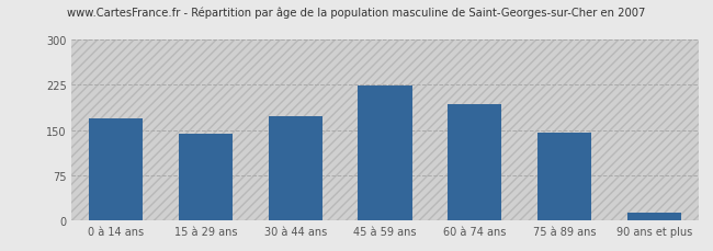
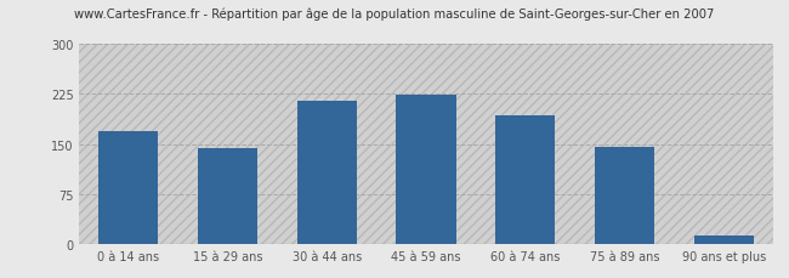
30 à 44 ans: 172 -> 215
